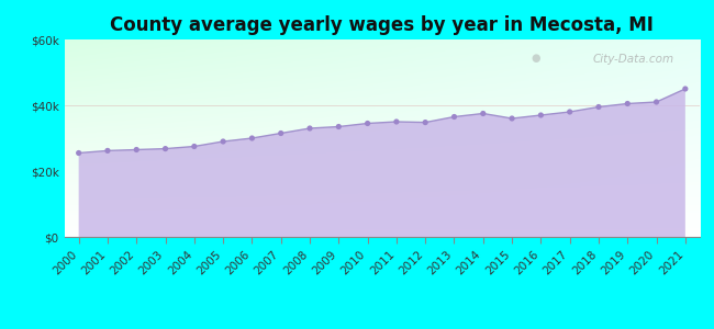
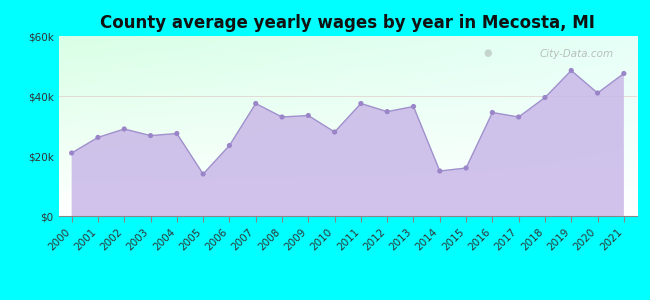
2000: $25.5k -> $21.0k
2002: $26.5k -> $29.0k
2005: $29.0k -> $14.0k
2006: $30.0k -> $23.5k
2007: $31.5k -> $37.5k
2010: $34.5k -> $28.0k
2011: $35.0k -> $37.5k
2014: $37.5k -> $15.0k
2015: $36.0k -> $16.0k
2016: $37.0k -> $34.5k
2017: $38.0k -> $33.0k
2019: $40.5k -> $48.5k
2021: $45.0k -> $47.5k
